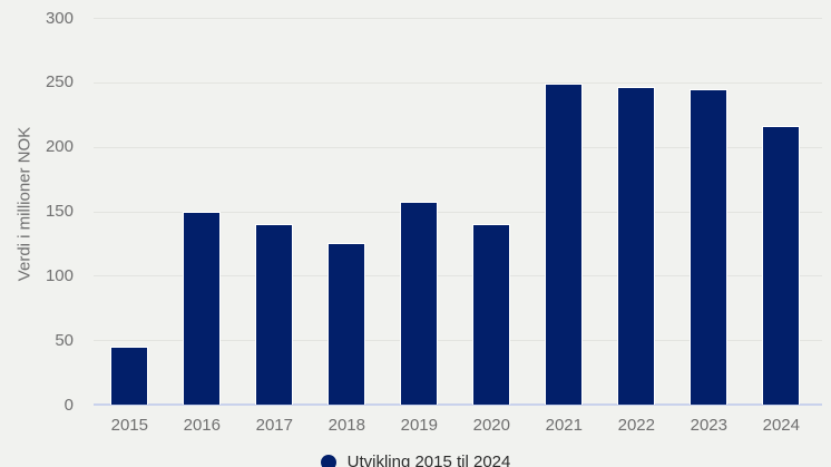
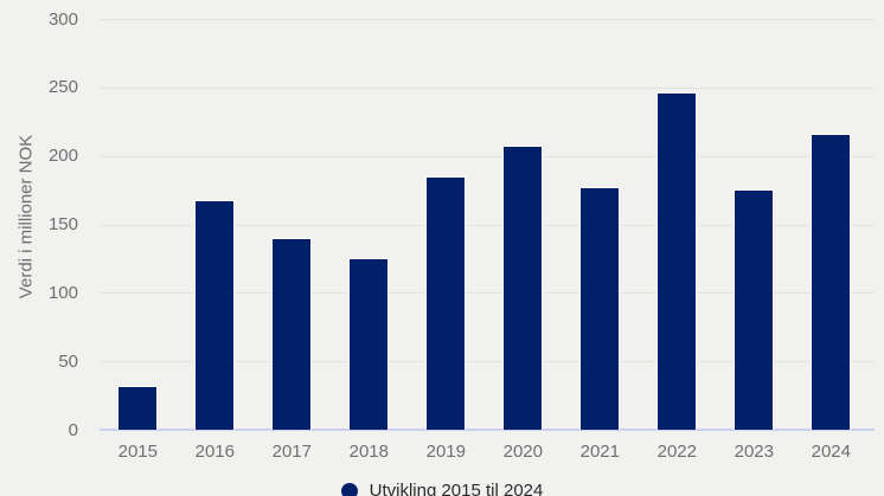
2015: 44 -> 31
2016: 148 -> 166
2019: 156 -> 184
2020: 139 -> 206
2021: 248 -> 176
2023: 243 -> 174
